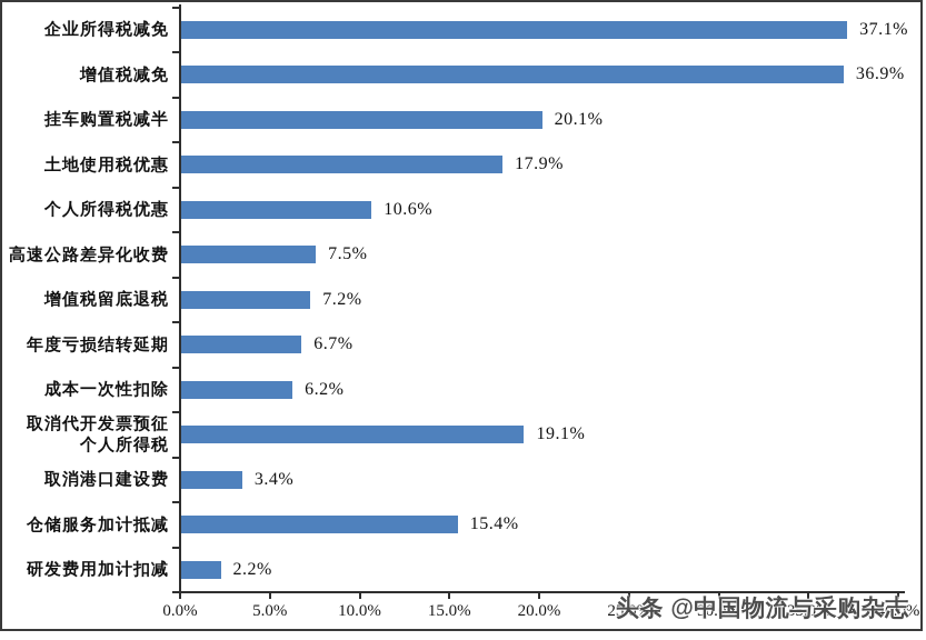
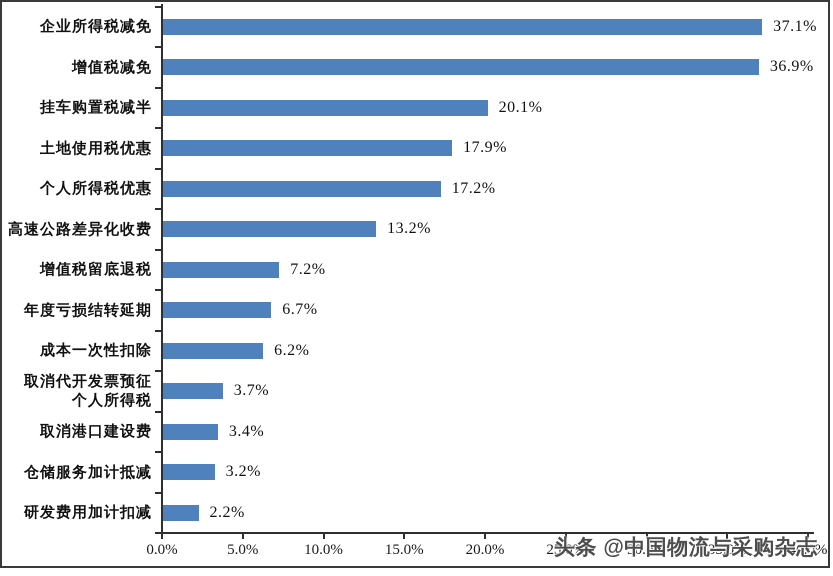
个人所得税优惠: 10.6% -> 17.2%
高速公路差异化收费: 7.5% -> 13.2%
取消代开发票预征 个人所得税: 19.1% -> 3.7%
仓储服务加计抵减: 15.4% -> 3.2%
